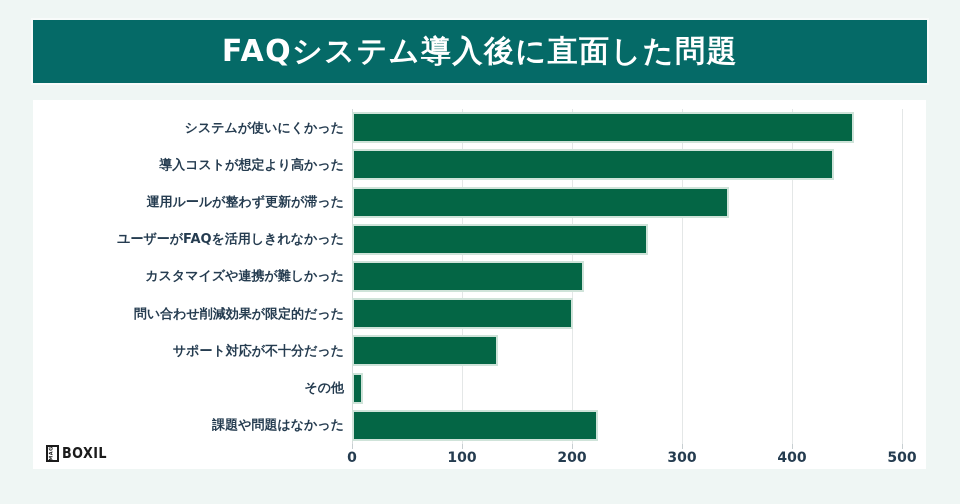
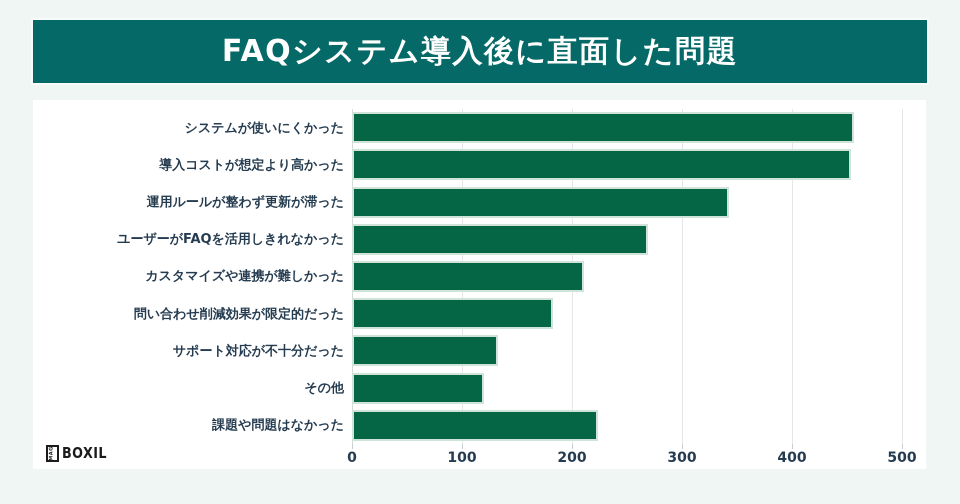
導入コストが想定より高かった: 438 -> 454
問い合わせ削減効果が限定的だった: 201 -> 183
その他: 10 -> 120
